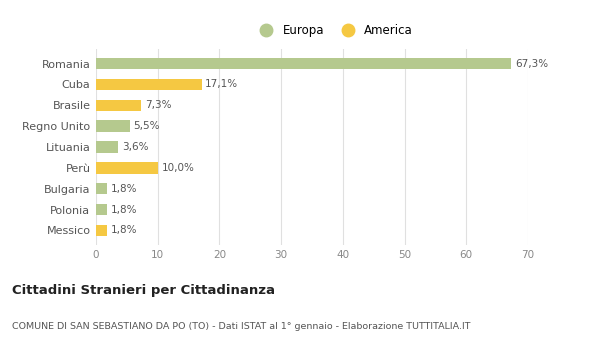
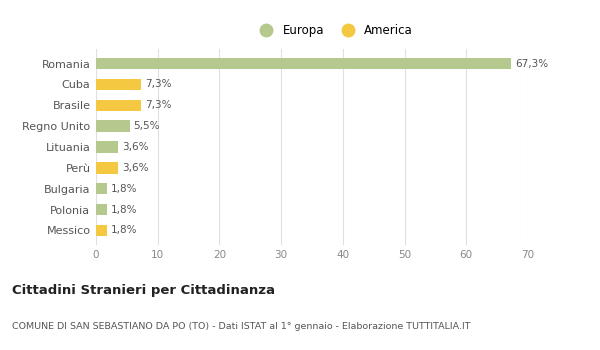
Cuba: 17,1% -> 7,3%
Perù: 10,0% -> 3,6%
